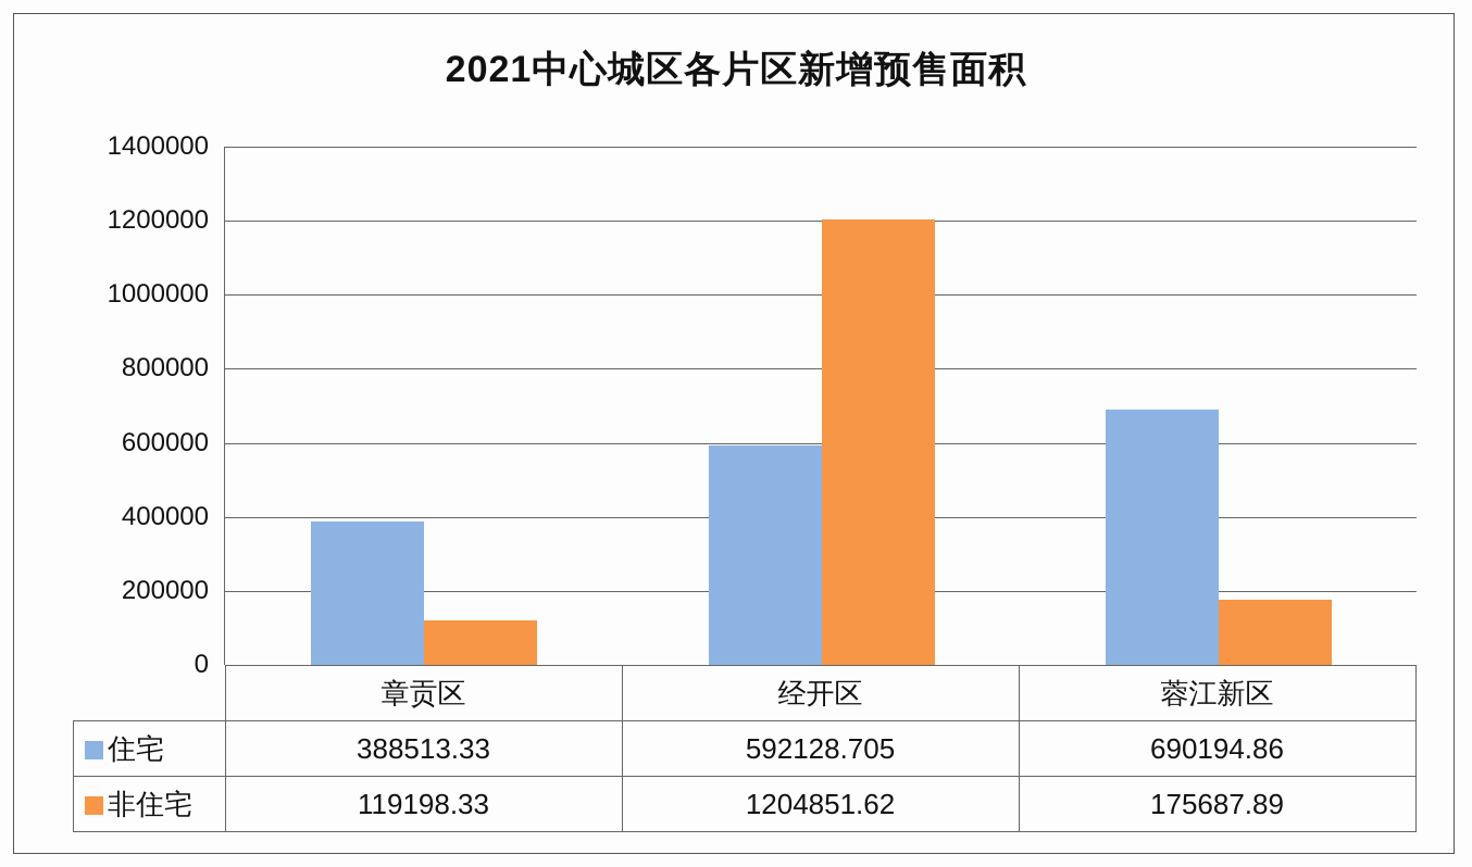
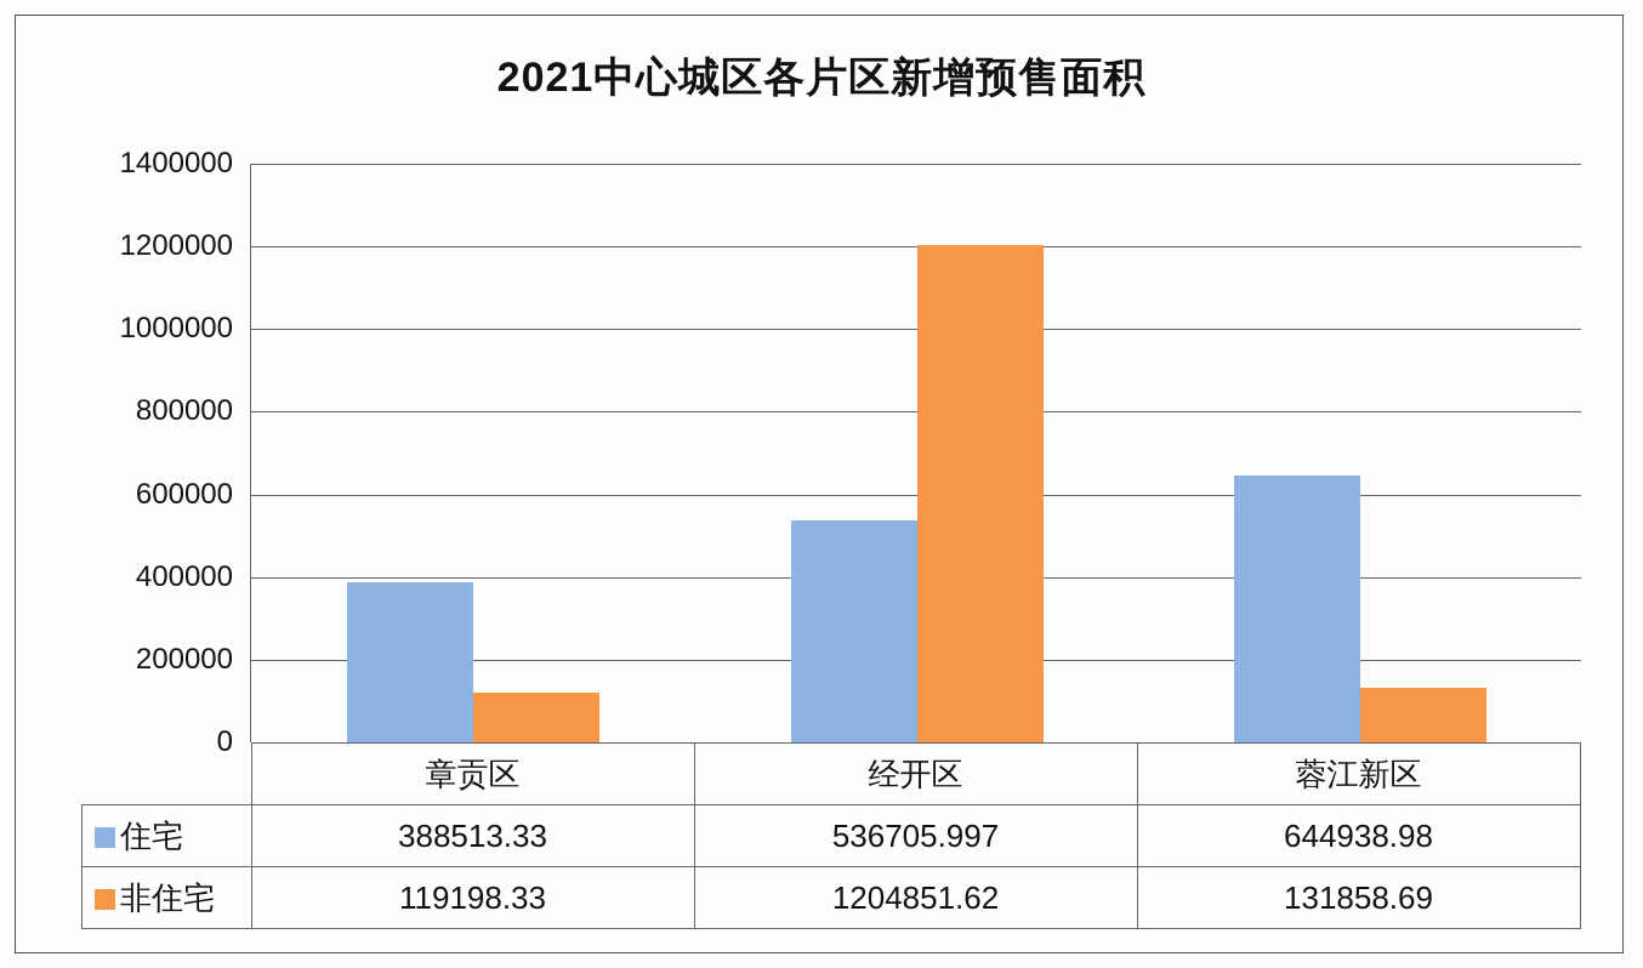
住宅/经开区: 592128.705 -> 536705.997
住宅/蓉江新区: 690194.86 -> 644938.98
非住宅/蓉江新区: 175687.89 -> 131858.69
